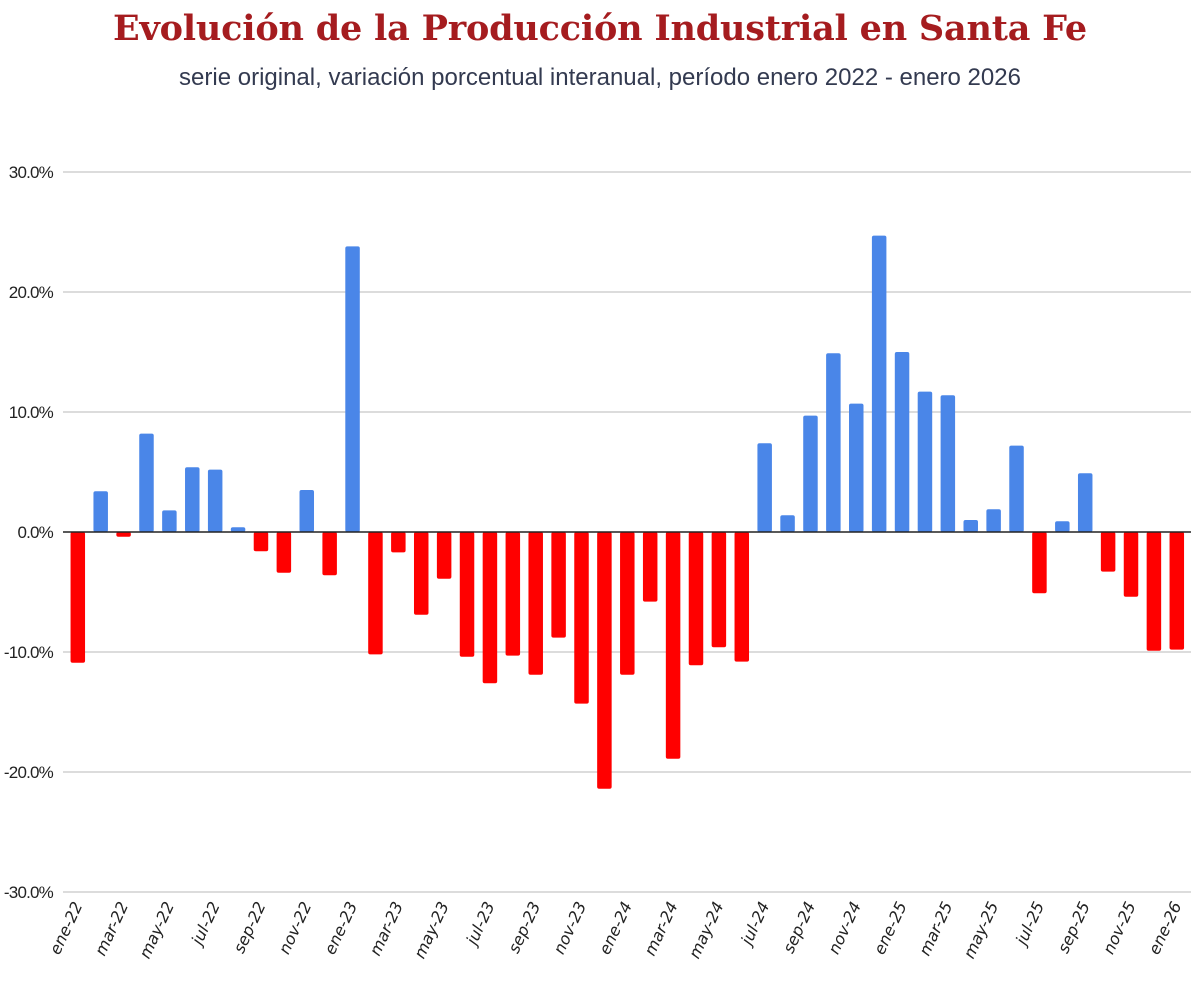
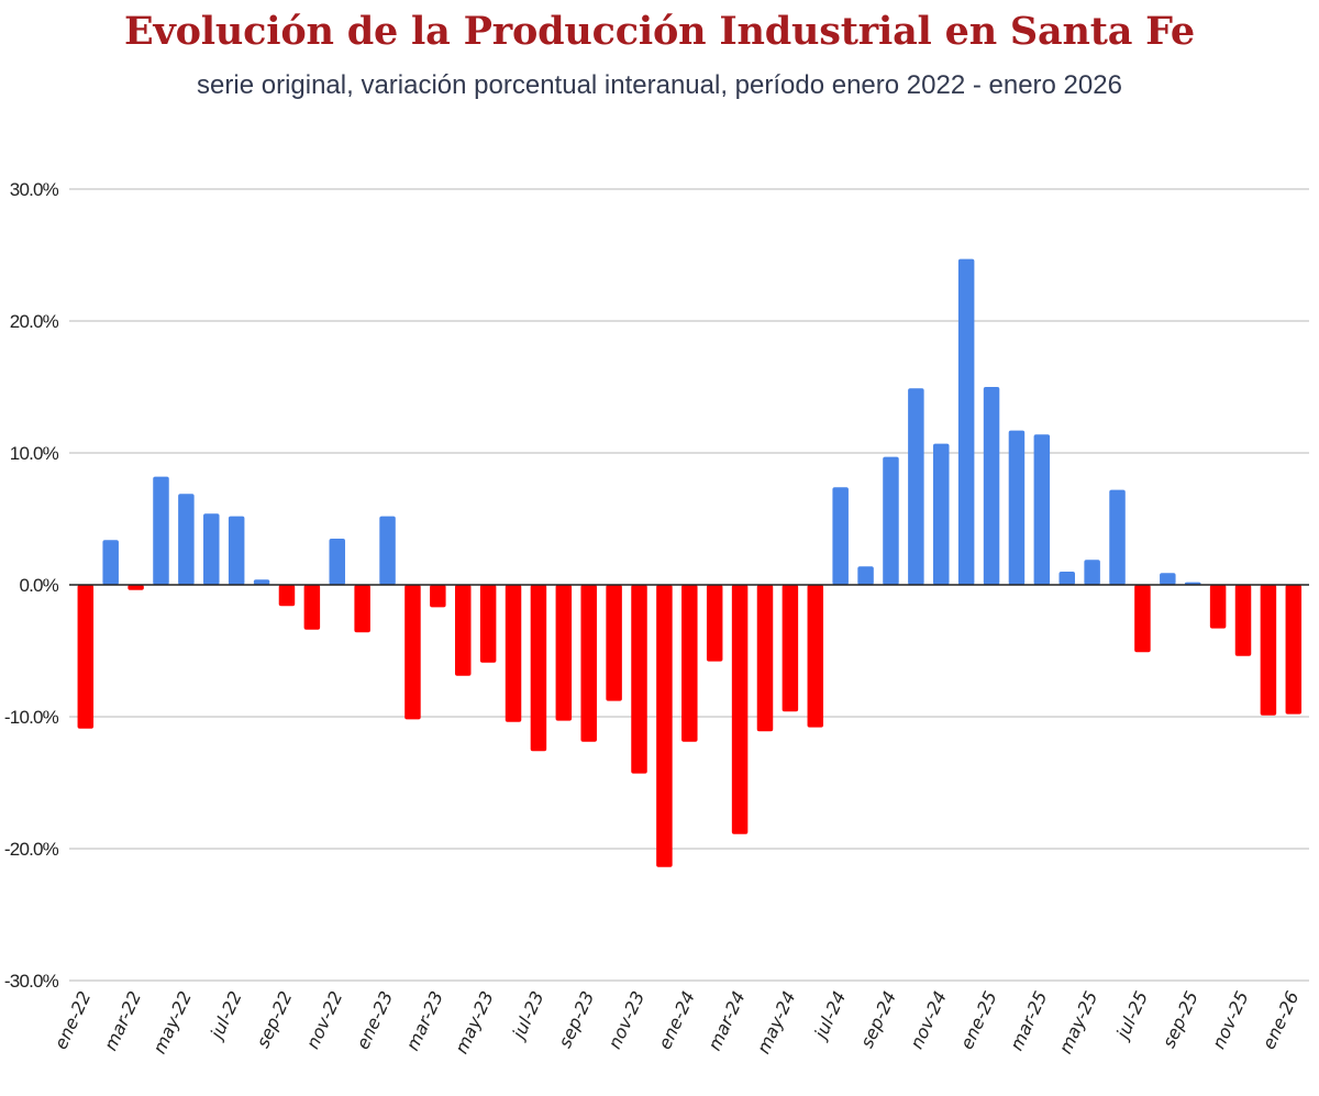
may-22: 1.8% -> 6.9%
ene-23: 23.8% -> 5.2%
may-23: -3.9% -> -5.9%
sep-25: 4.9% -> 0.2%
